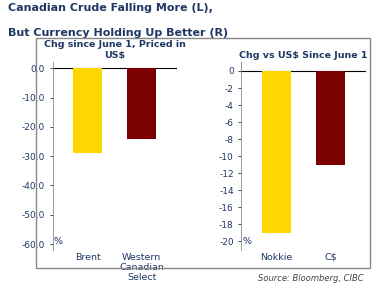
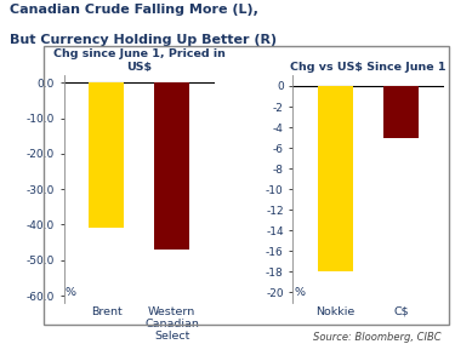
Chg since June 1, Priced in US$/Brent: -29 -> -41
Chg since June 1, Priced in US$/Western Canadian Select: -24 -> -47
Chg vs US$ Since June 1/Nokkie: -19 -> -18
Chg vs US$ Since June 1/C$: -11 -> -5
